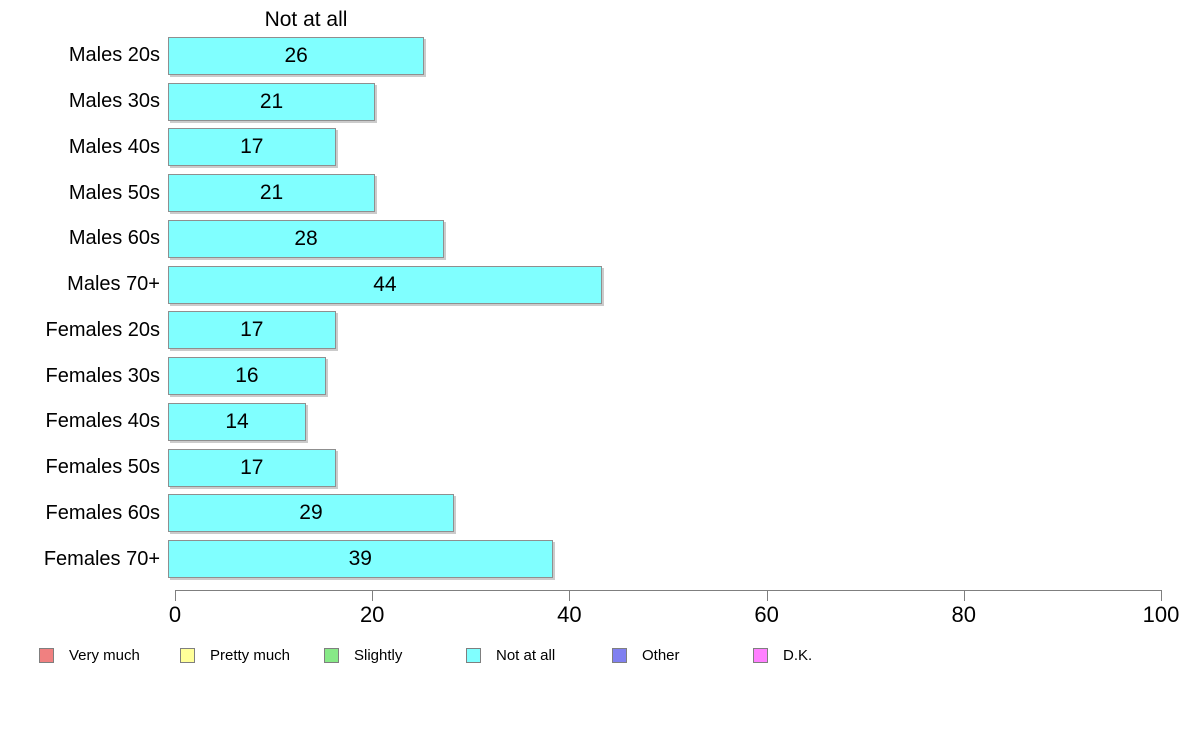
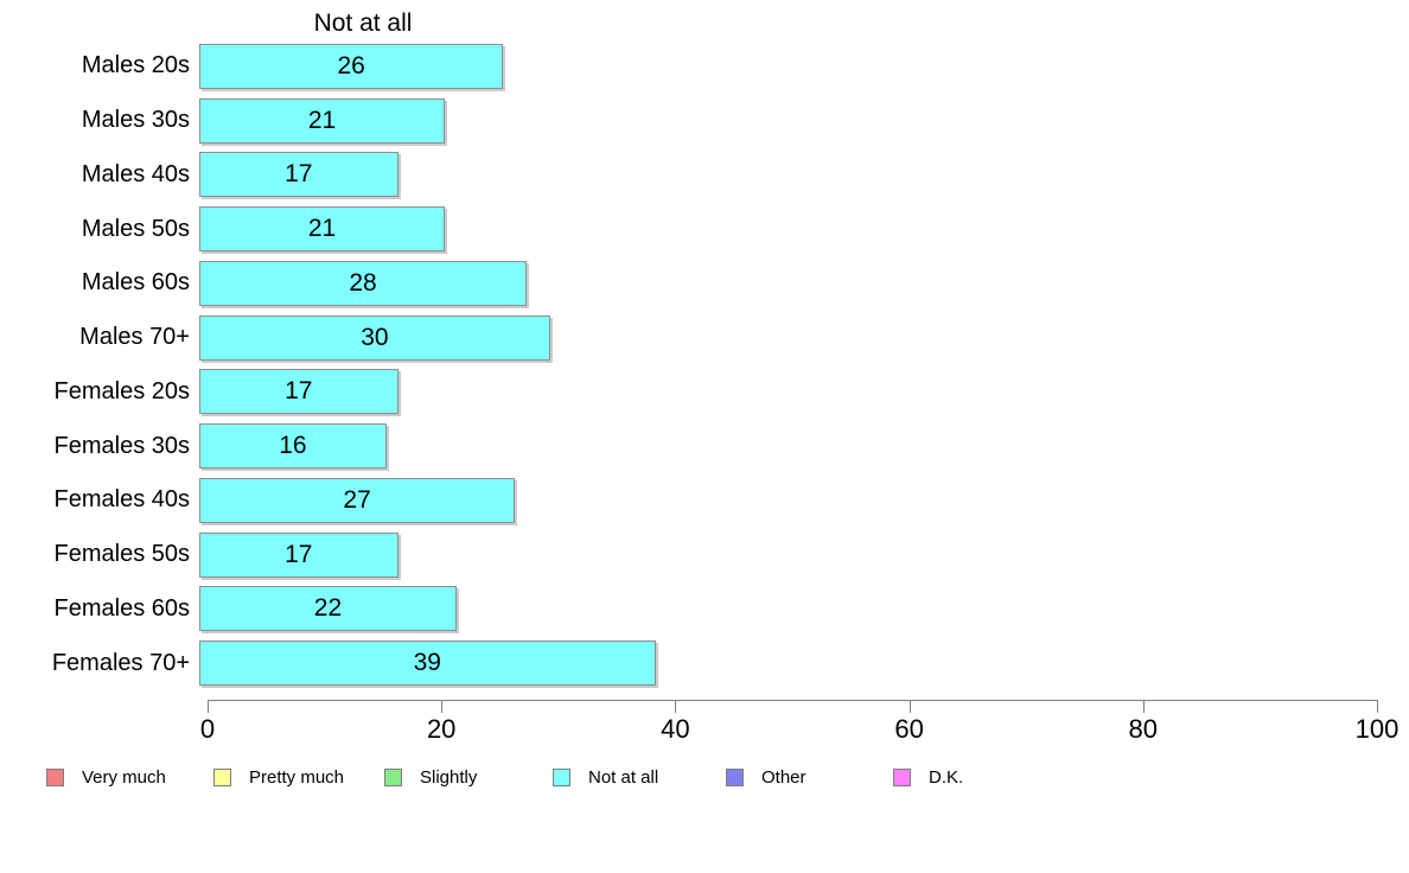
Males 70+: 44 -> 30
Females 40s: 14 -> 27
Females 60s: 29 -> 22
